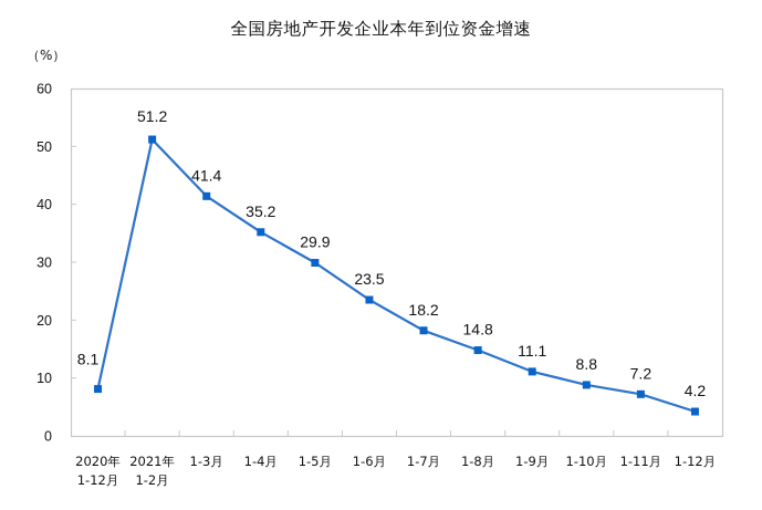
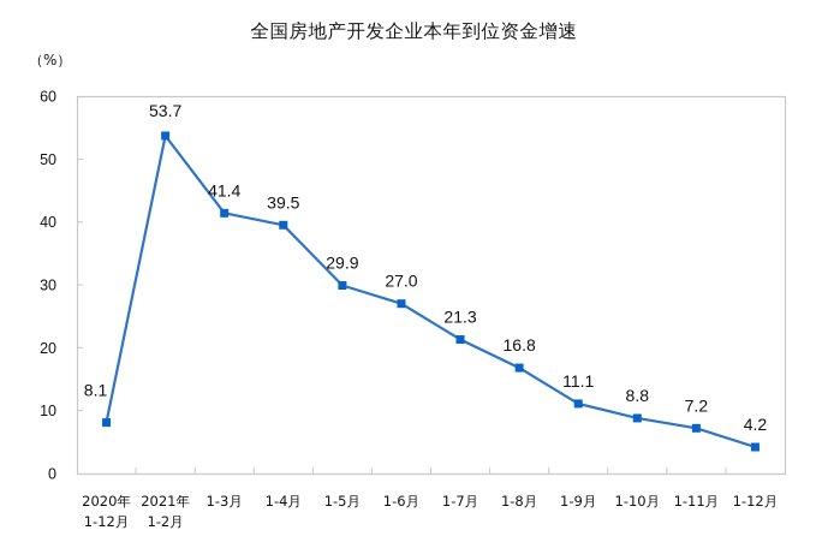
2021年 1-2月: 51.2 -> 53.7
1-4月: 35.2 -> 39.5
1-6月: 23.5 -> 27.0
1-7月: 18.2 -> 21.3
1-8月: 14.8 -> 16.8
